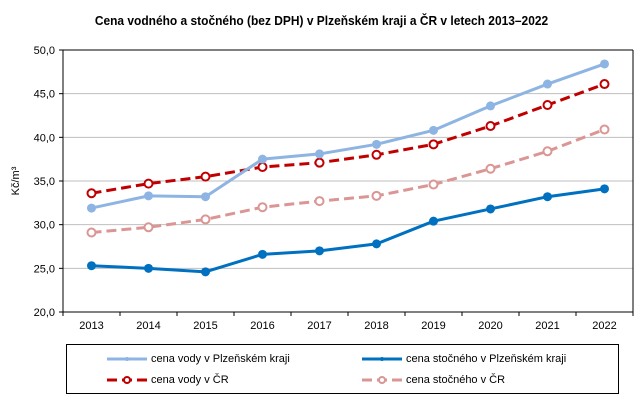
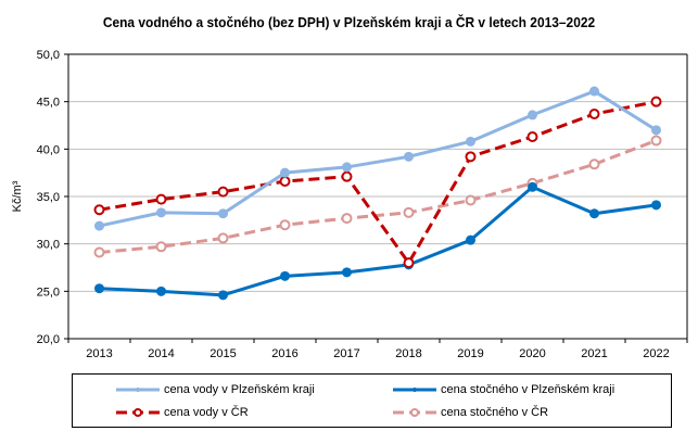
cena vody v ČR/2018: 38 -> 28
cena stočného v Plzeňském kraji/2020: 32 -> 36
cena vody v Plzeňském kraji/2022: 48 -> 42
cena vody v ČR/2022: 46 -> 45
